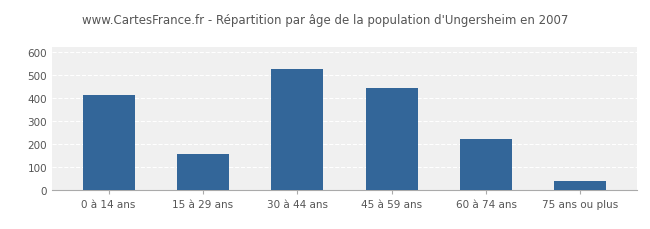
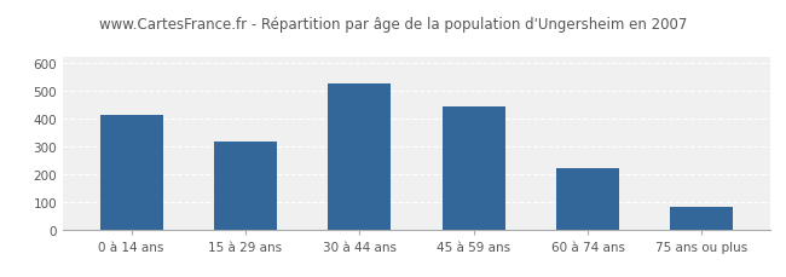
15 à 29 ans: 155 -> 315
75 ans ou plus: 40 -> 84
